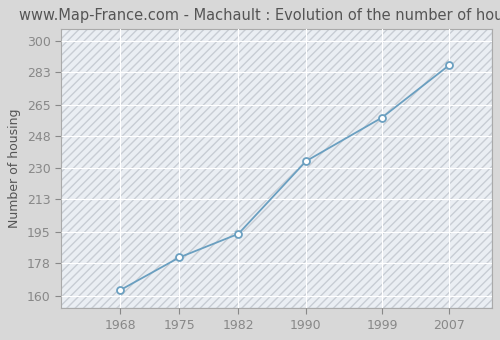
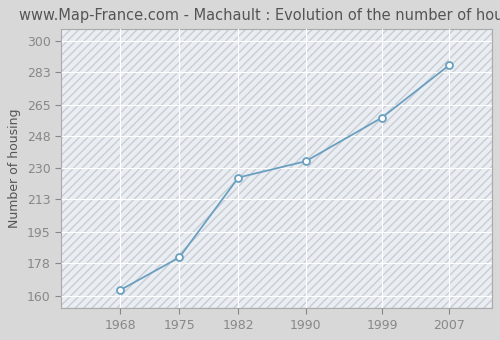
1982: 194 -> 225
